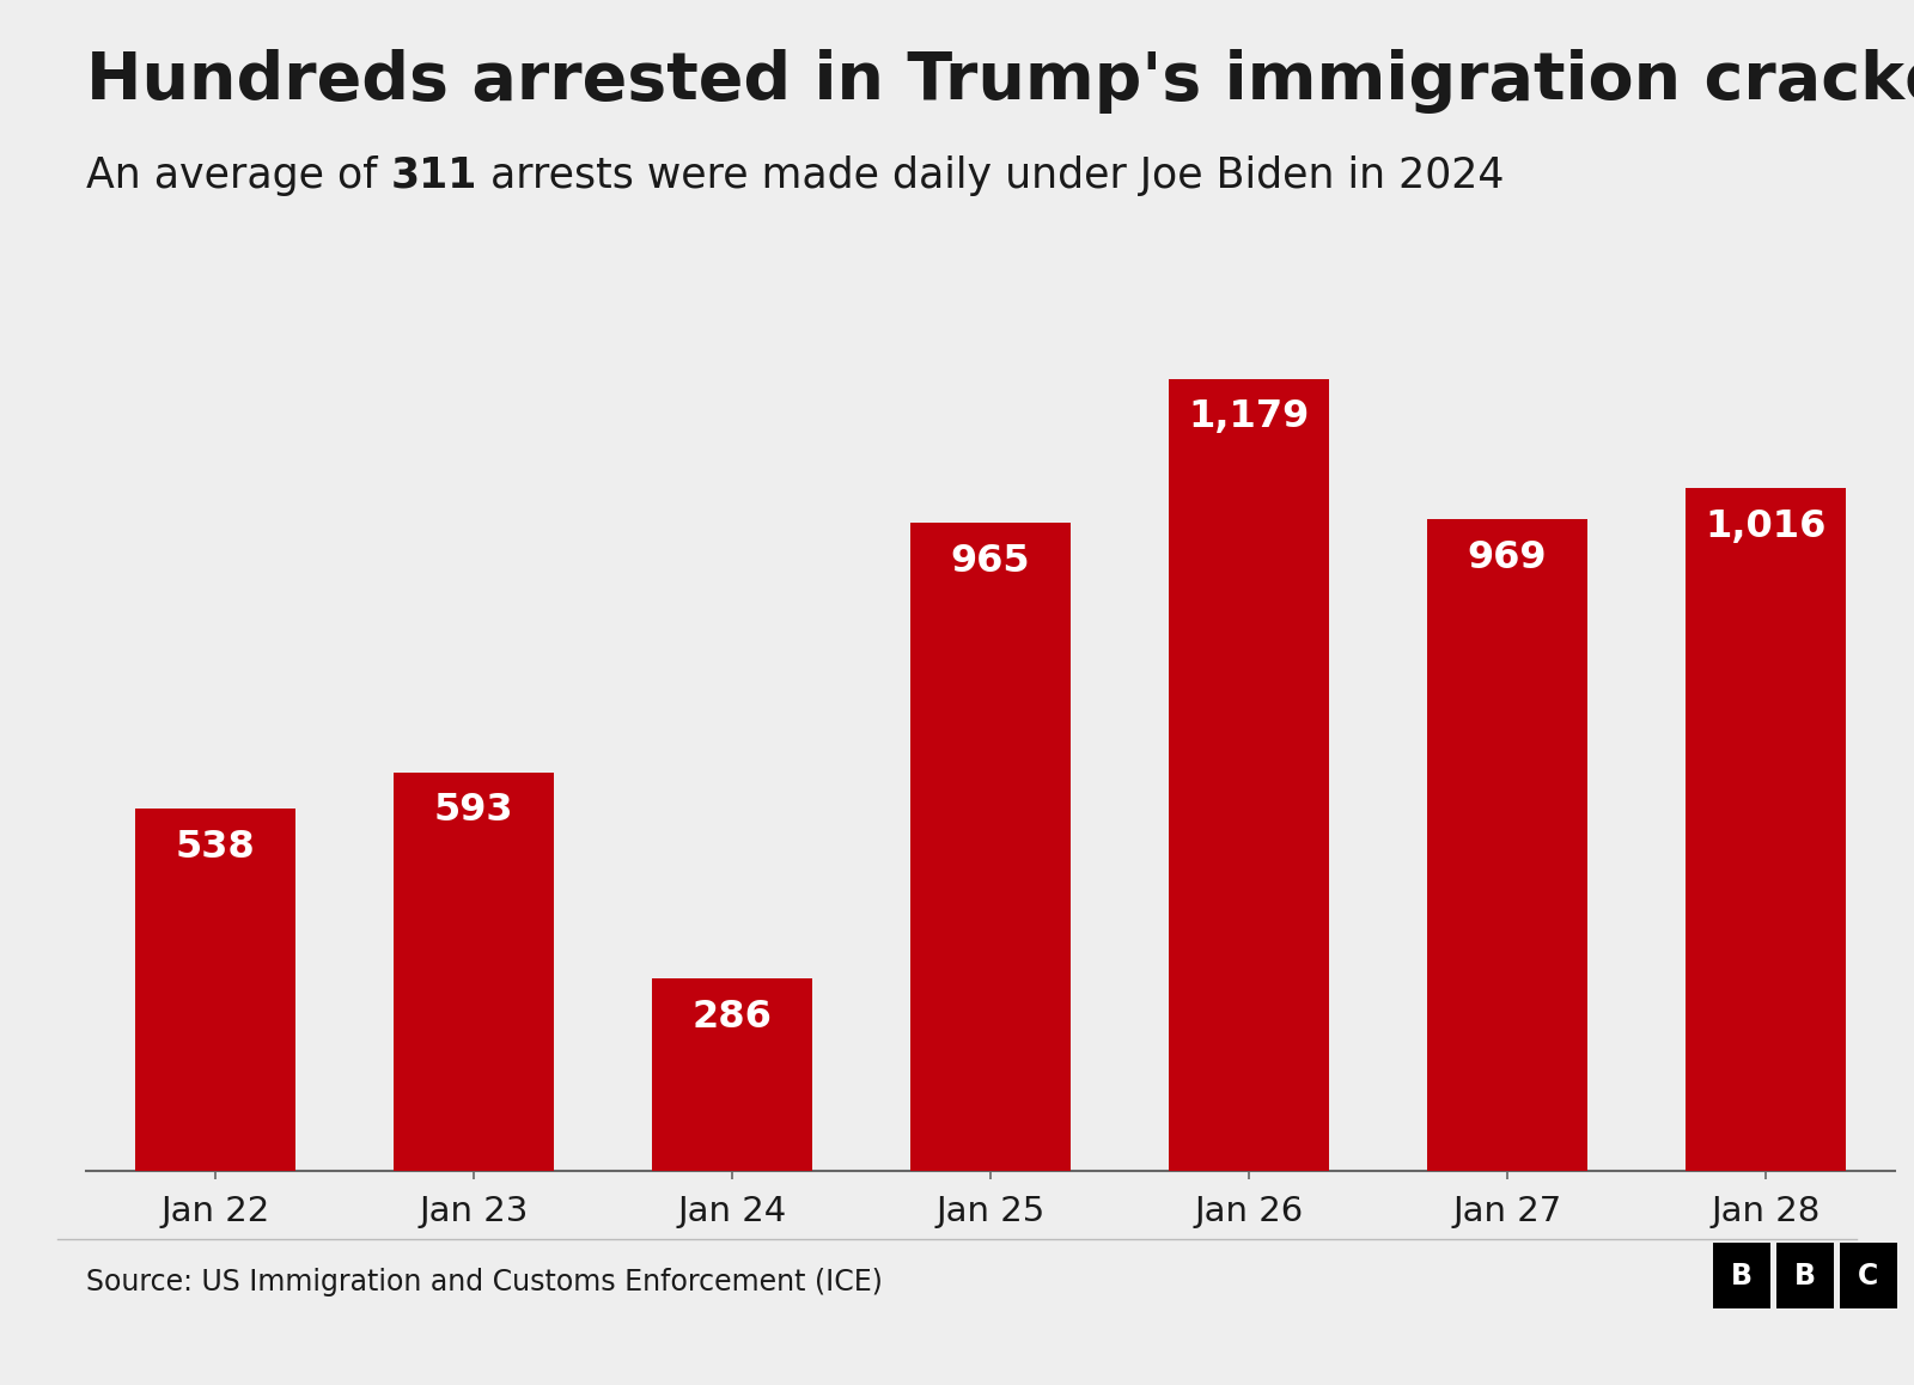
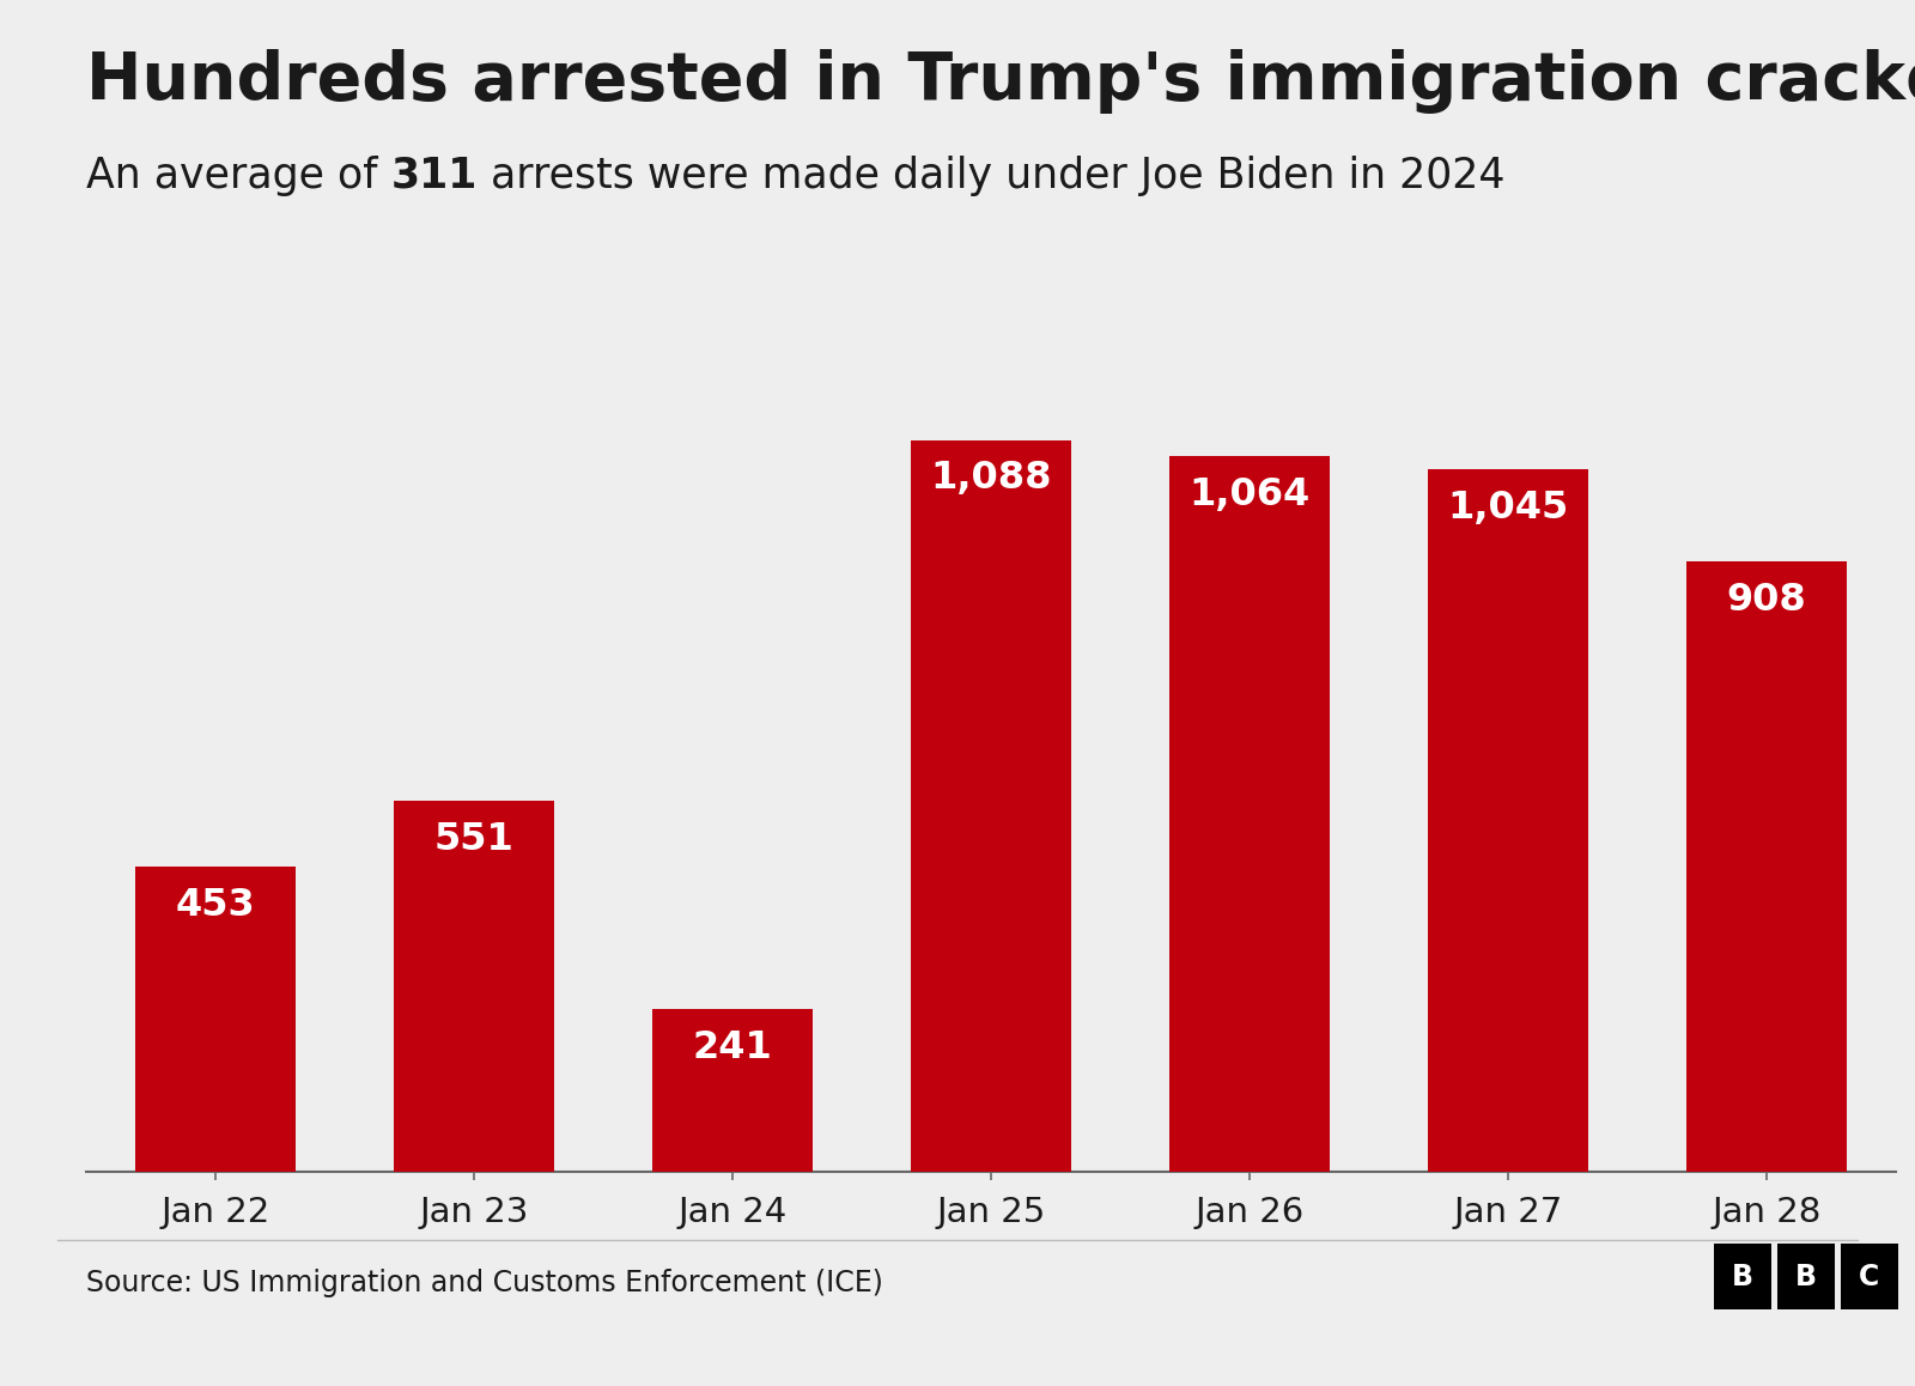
Jan 22: 538 -> 453
Jan 23: 593 -> 551
Jan 24: 286 -> 241
Jan 25: 965 -> 1,088
Jan 26: 1,179 -> 1,064
Jan 27: 969 -> 1,045
Jan 28: 1,016 -> 908
